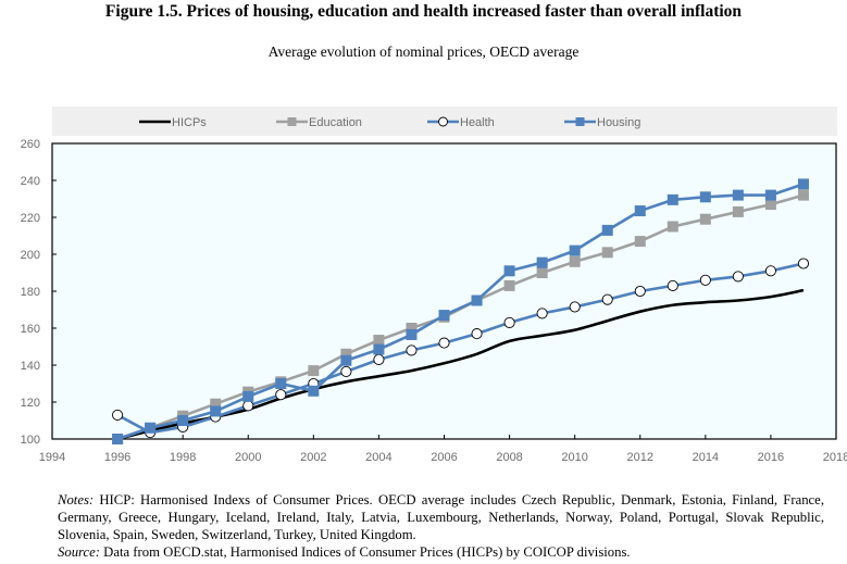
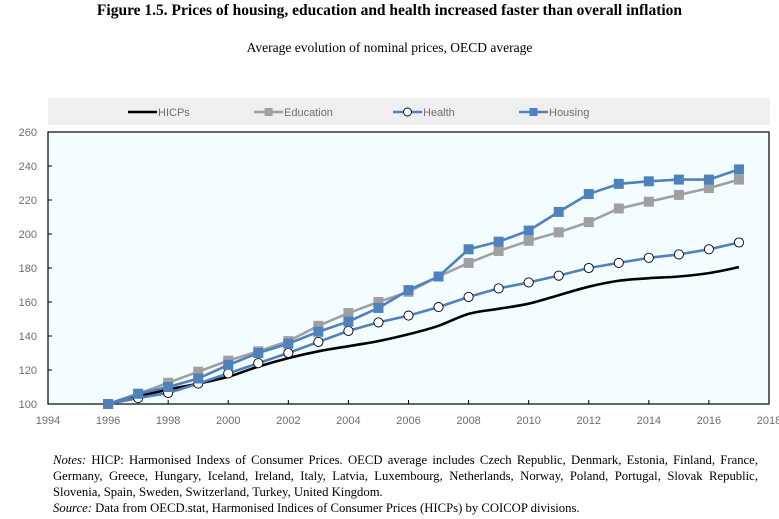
Health/1996: 113 -> 100
Housing/2002: 126 -> 136
